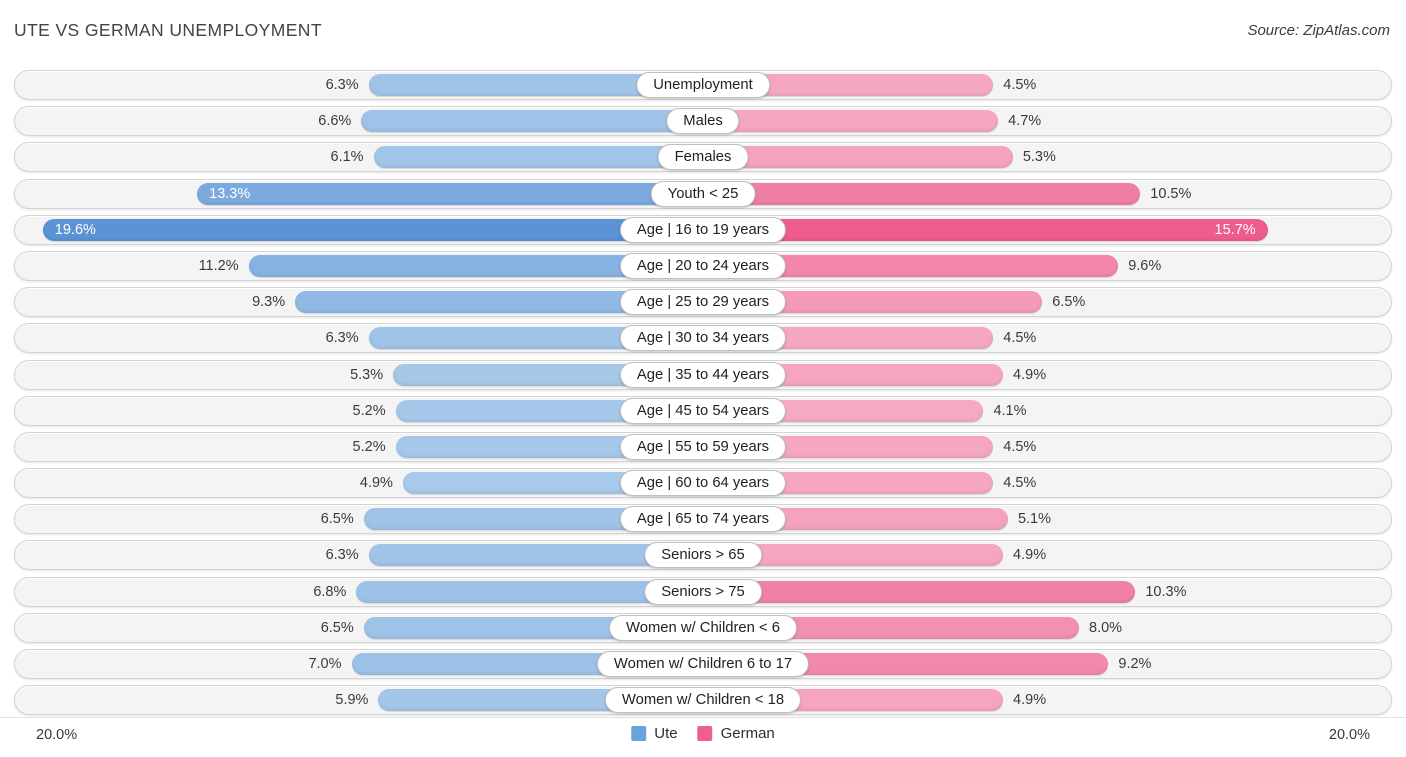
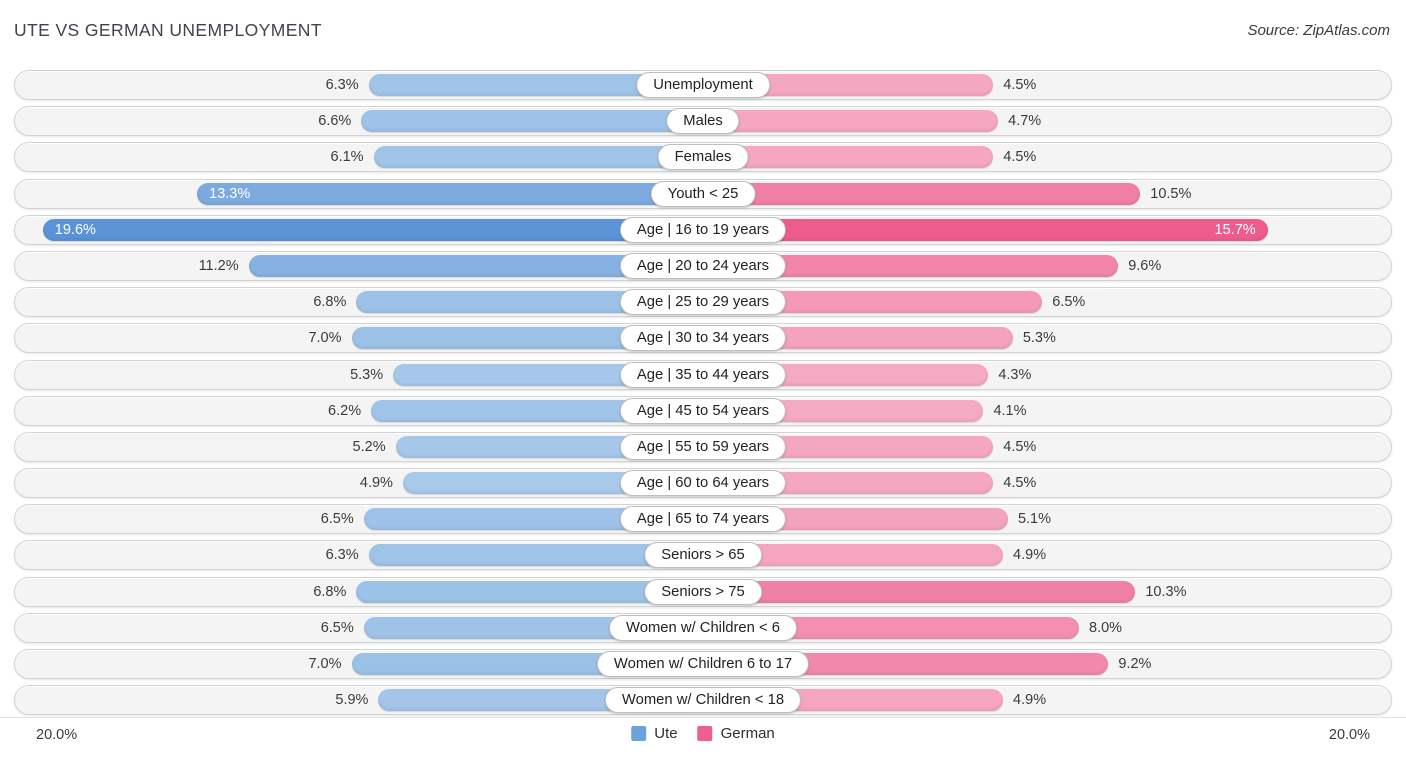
German/Females: 5.3% -> 4.5%
Ute/Age | 25 to 29 years: 9.3% -> 6.8%
Ute/Age | 30 to 34 years: 6.3% -> 7.0%
German/Age | 30 to 34 years: 4.5% -> 5.3%
German/Age | 35 to 44 years: 4.9% -> 4.3%
Ute/Age | 45 to 54 years: 5.2% -> 6.2%
